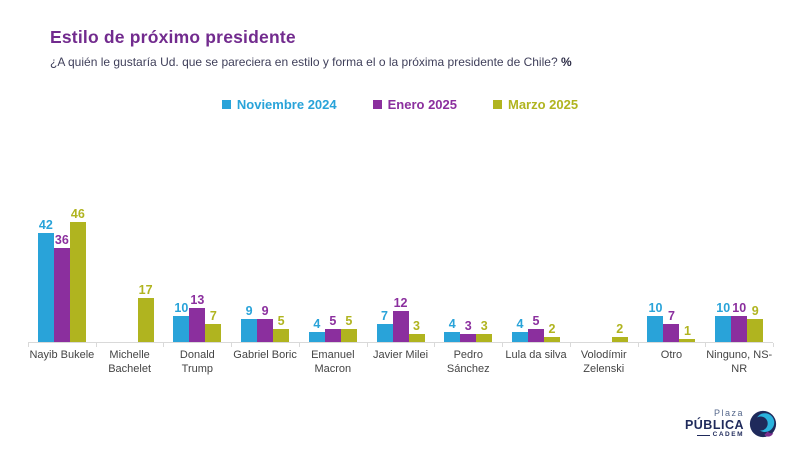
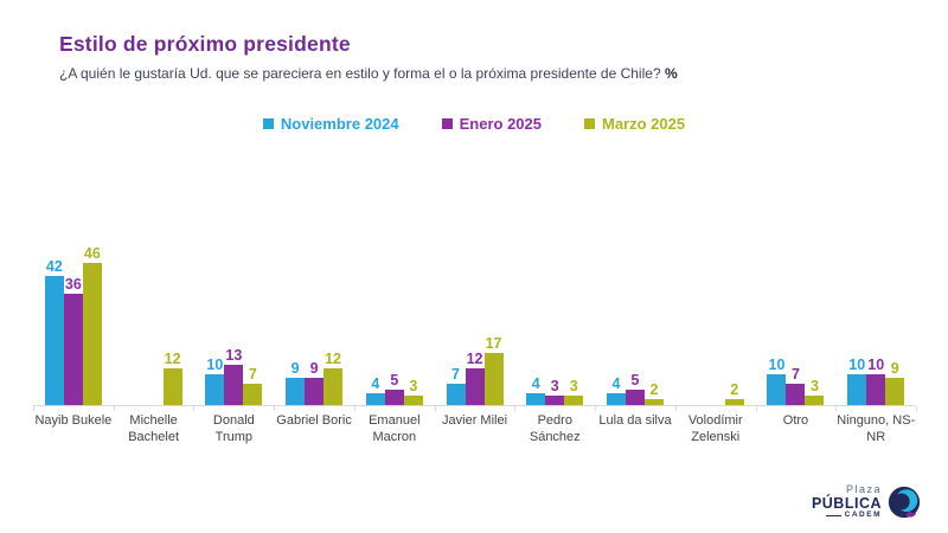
Marzo 2025/Michelle Bachelet: 17 -> 12
Marzo 2025/Gabriel Boric: 5 -> 12
Marzo 2025/Emanuel Macron: 5 -> 3
Marzo 2025/Javier Milei: 3 -> 17
Marzo 2025/Otro: 1 -> 3
